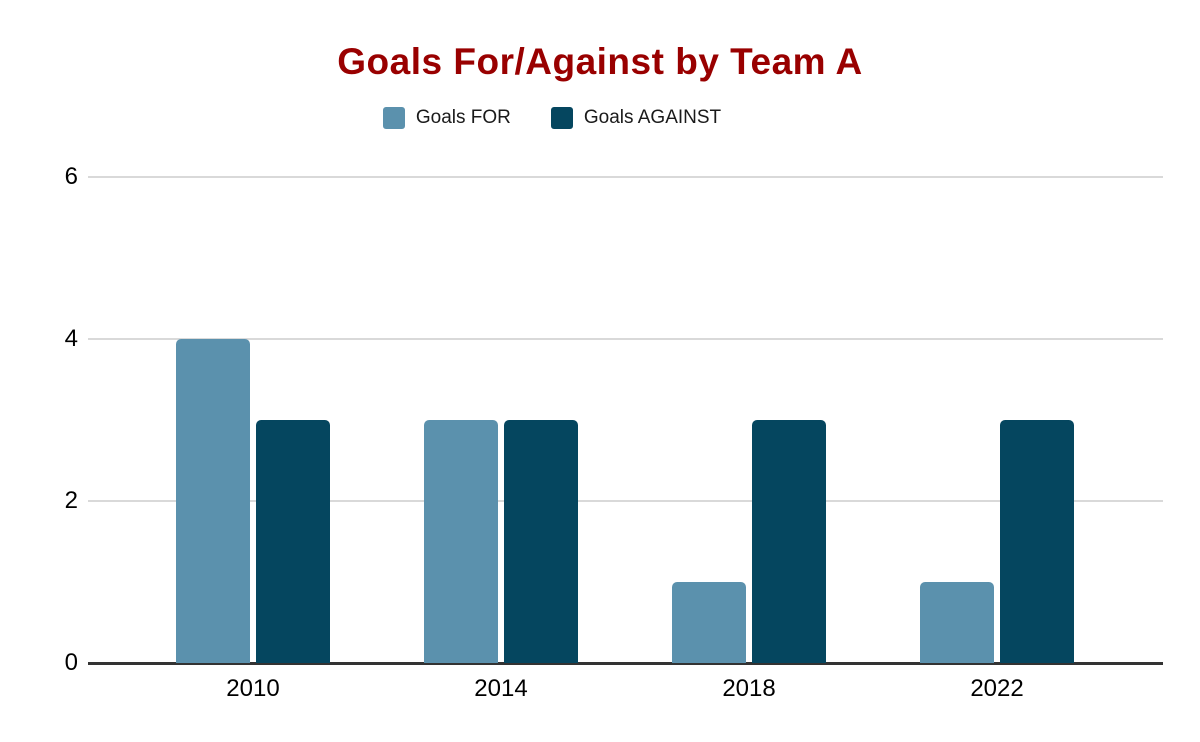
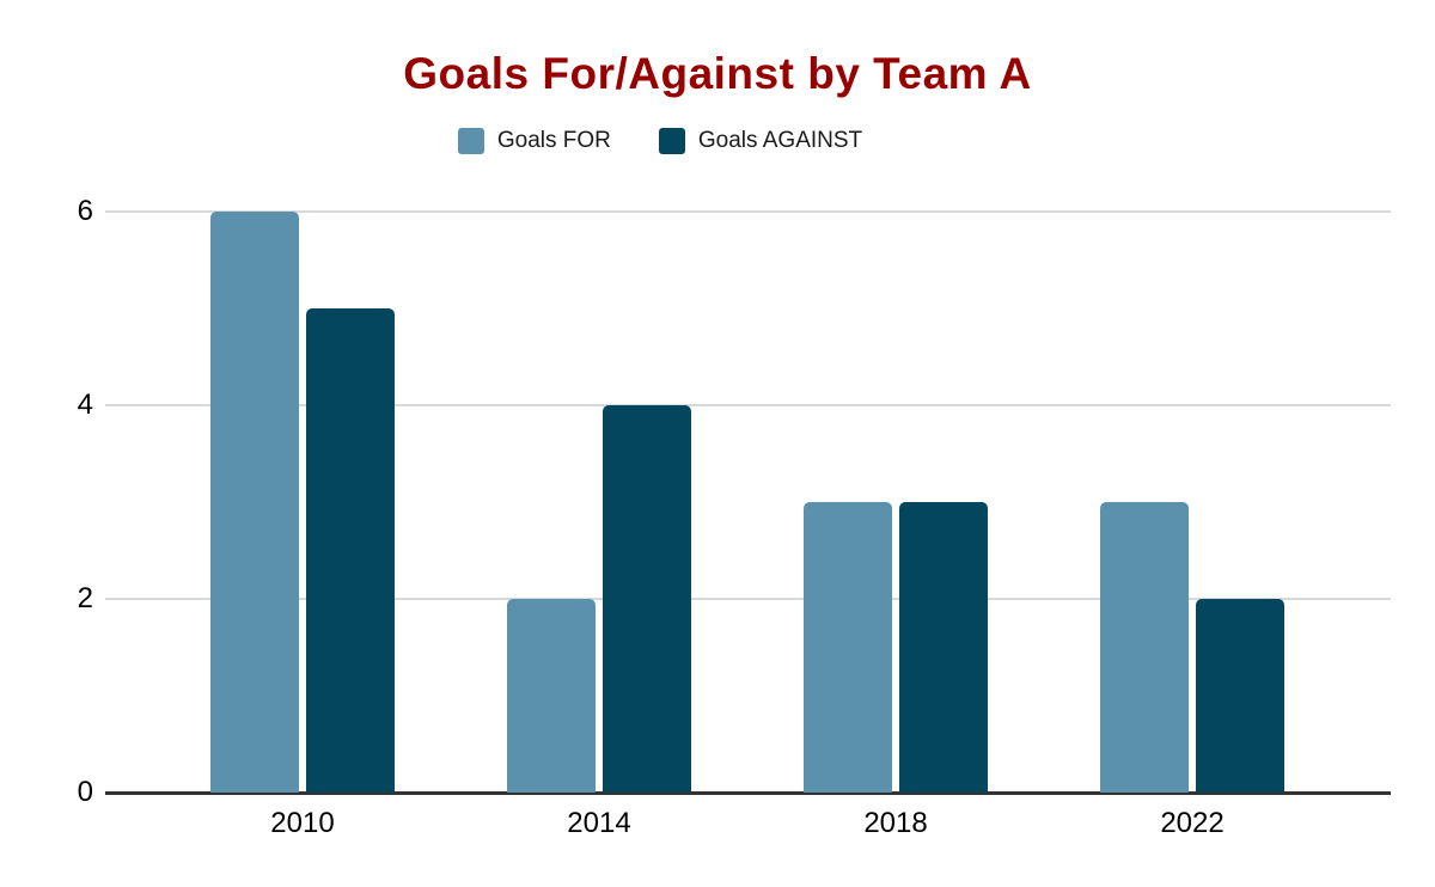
Goals FOR/2010: 4 -> 6
Goals AGAINST/2010: 3 -> 5
Goals FOR/2014: 3 -> 2
Goals AGAINST/2014: 3 -> 4
Goals FOR/2018: 1 -> 3
Goals FOR/2022: 1 -> 3
Goals AGAINST/2022: 3 -> 2
